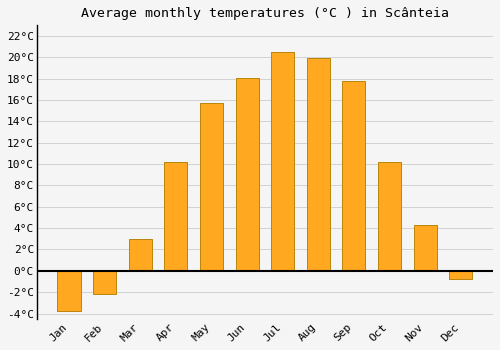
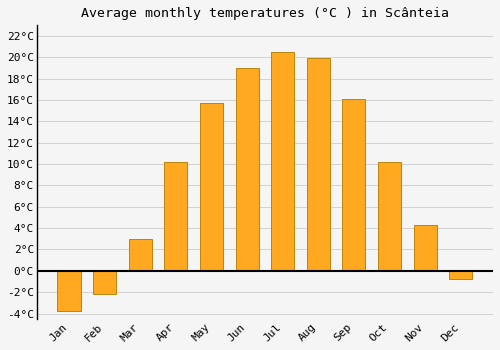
Jun: 18.1°C -> 19.0°C
Sep: 17.8°C -> 16.1°C
